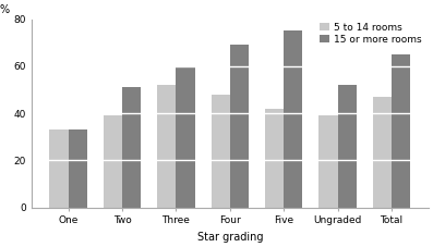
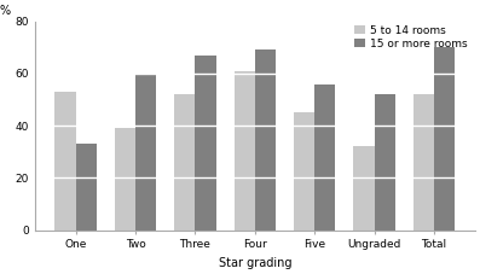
5 to 14 rooms/One: 33 -> 53
15 or more rooms/Two: 51 -> 60
15 or more rooms/Three: 60 -> 67
5 to 14 rooms/Four: 48 -> 61
5 to 14 rooms/Five: 42 -> 45
15 or more rooms/Five: 75 -> 56
5 to 14 rooms/Ungraded: 39 -> 32
5 to 14 rooms/Total: 47 -> 52
15 or more rooms/Total: 65 -> 70
